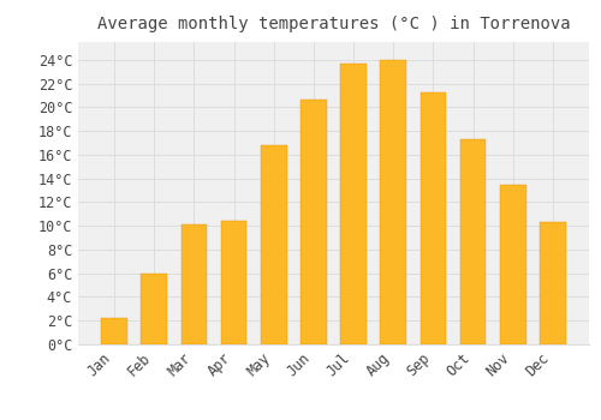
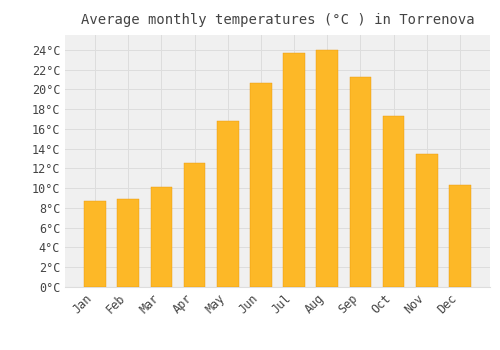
Jan: 2.2°C -> 8.7°C
Feb: 6.0°C -> 8.9°C
Apr: 10.4°C -> 12.5°C
